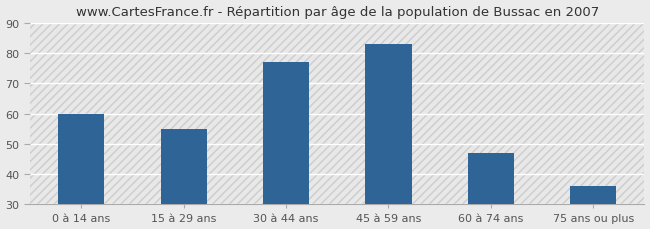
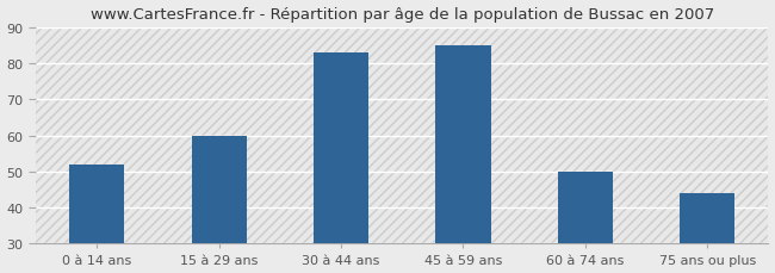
0 à 14 ans: 60 -> 52
15 à 29 ans: 55 -> 60
30 à 44 ans: 77 -> 83
45 à 59 ans: 83 -> 85
60 à 74 ans: 47 -> 50
75 ans ou plus: 36 -> 44
